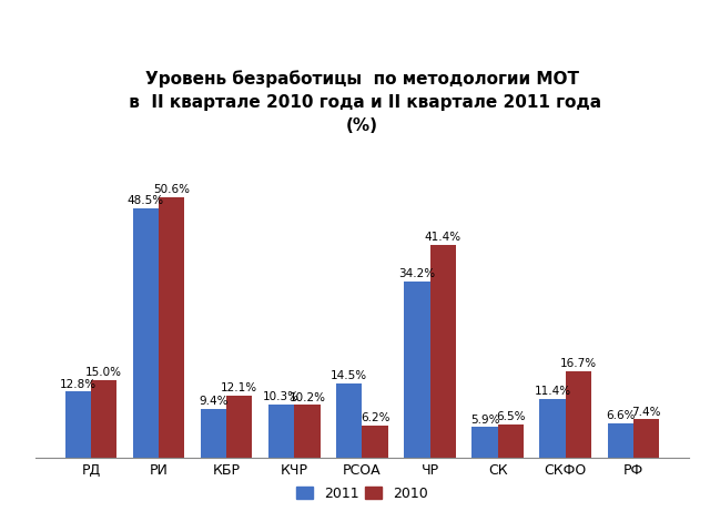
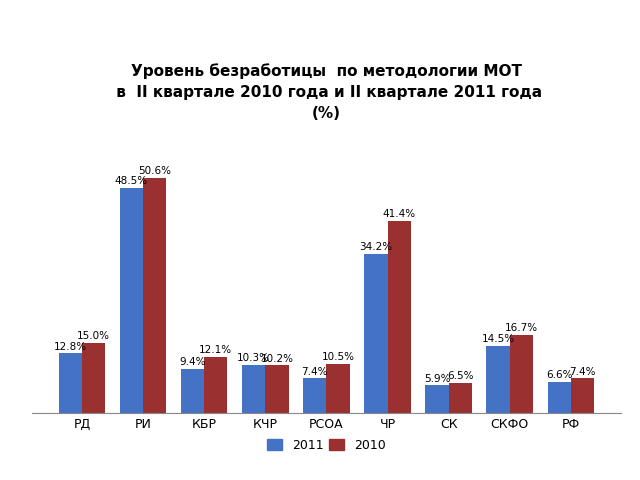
2011/РСОА: 14.5% -> 7.4%
2010/РСОА: 6.2% -> 10.5%
2011/СКФО: 11.4% -> 14.5%
